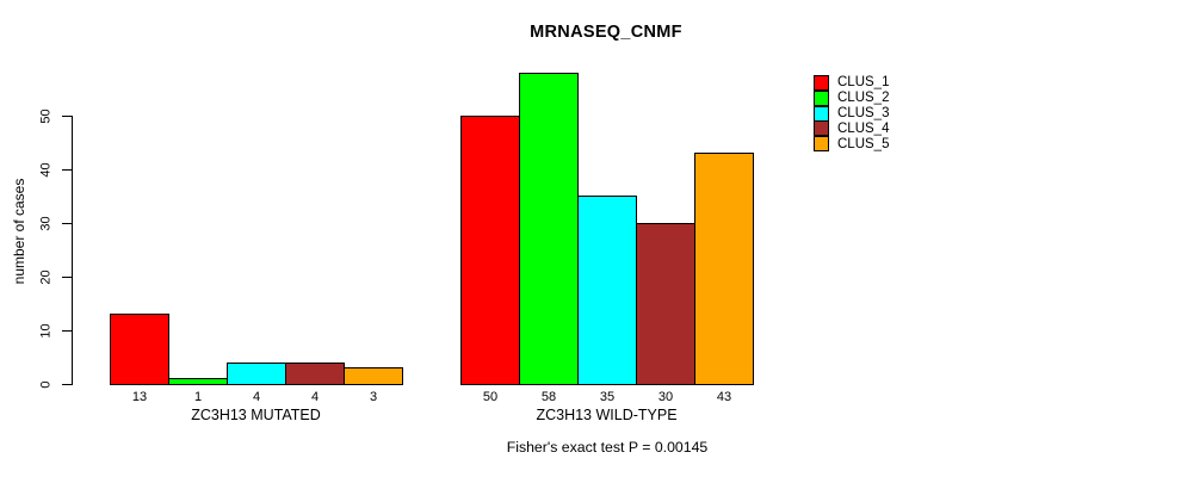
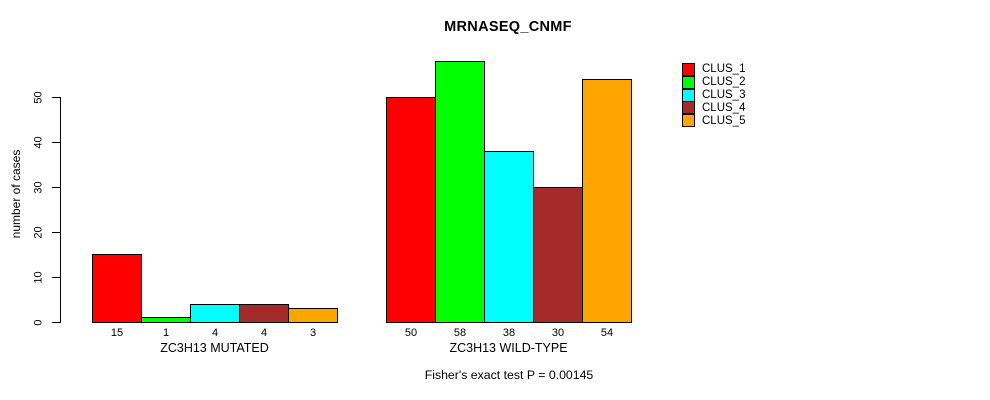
CLUS_1/ZC3H13 MUTATED: 13 -> 15
CLUS_3/ZC3H13 WILD-TYPE: 35 -> 38
CLUS_5/ZC3H13 WILD-TYPE: 43 -> 54
